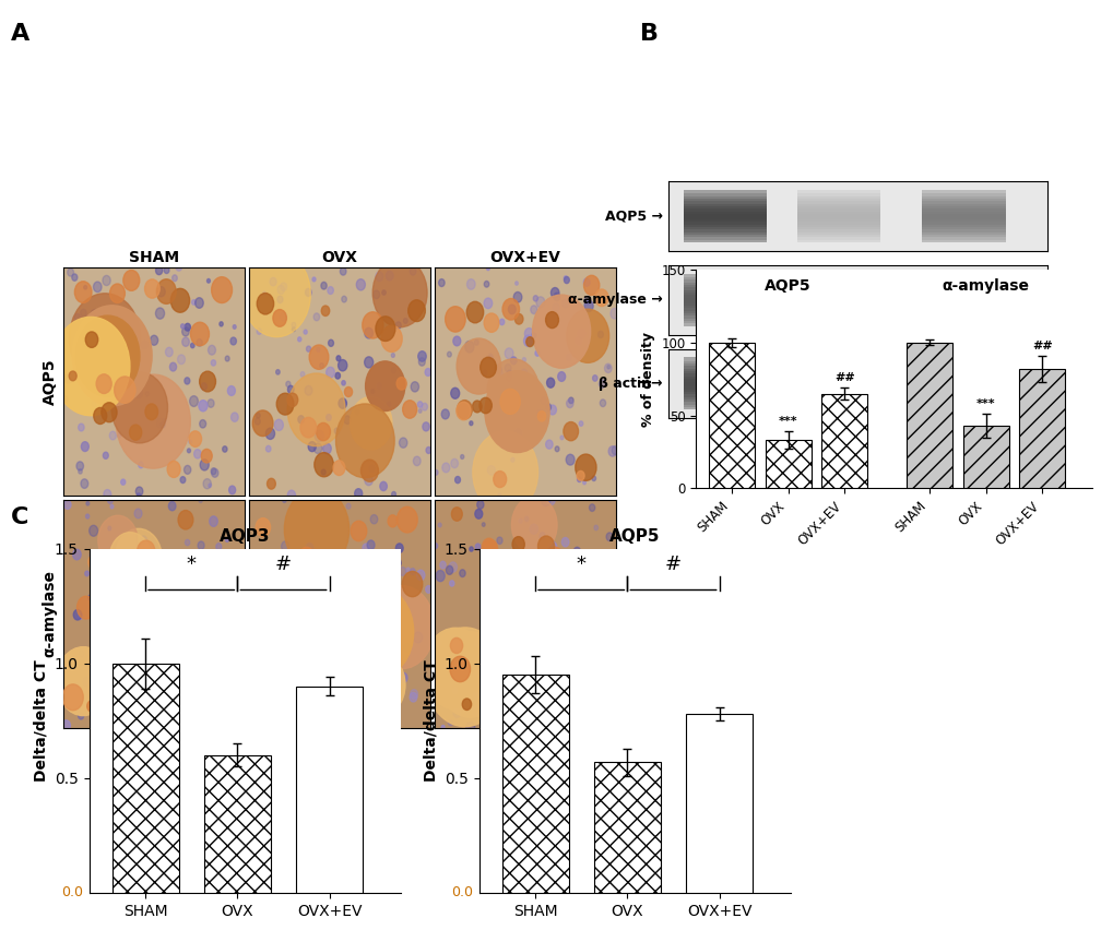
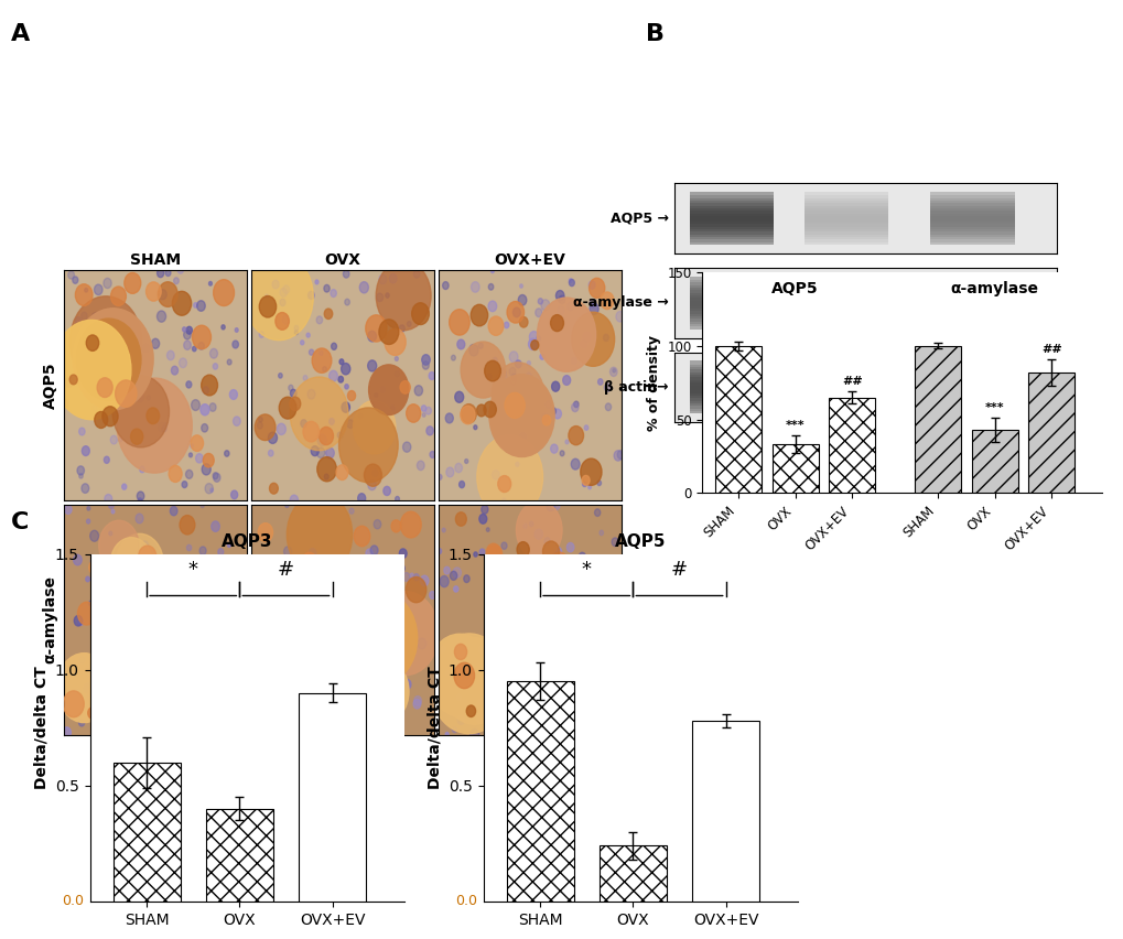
AQP3/SHAM: 1.0 -> 0.6
AQP3/OVX: 0.6 -> 0.4
AQP5/OVX: 0.57 -> 0.24
